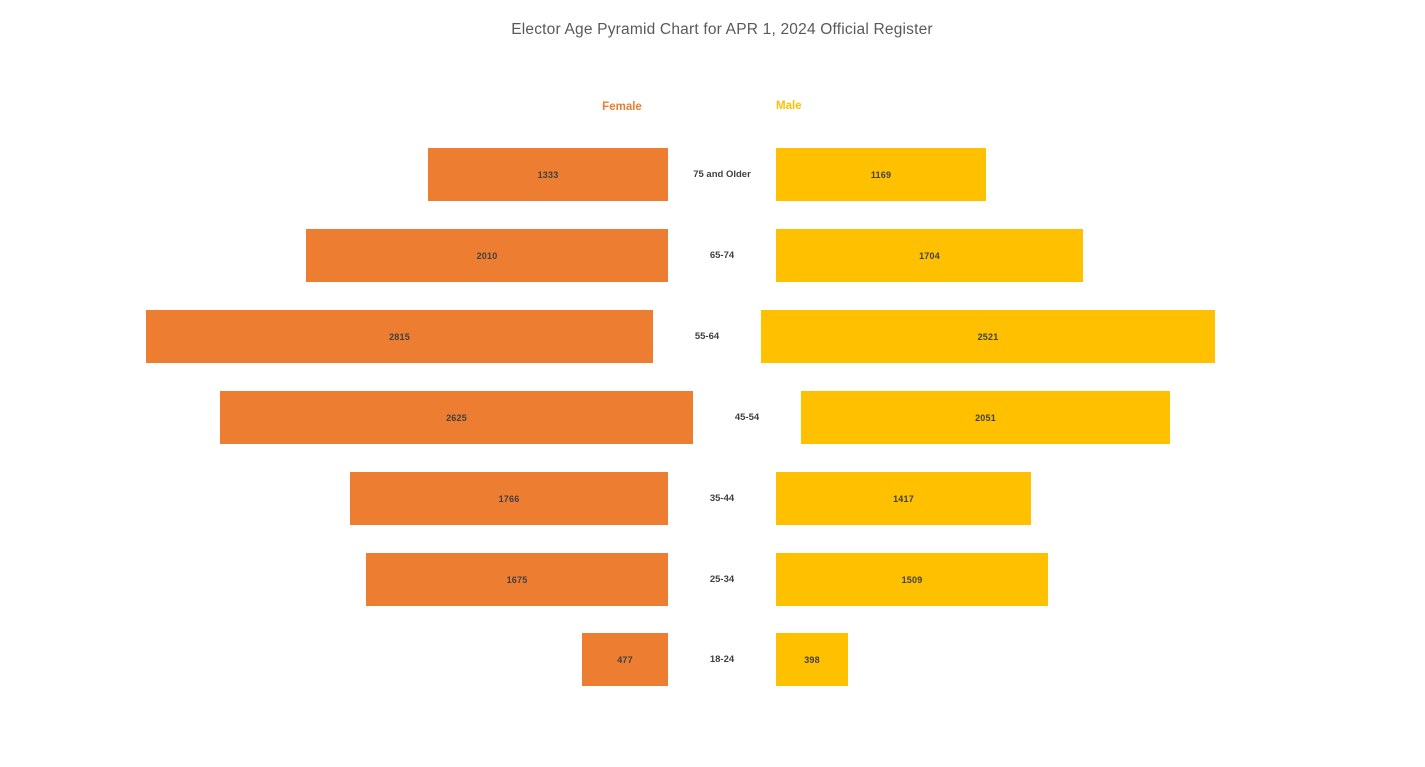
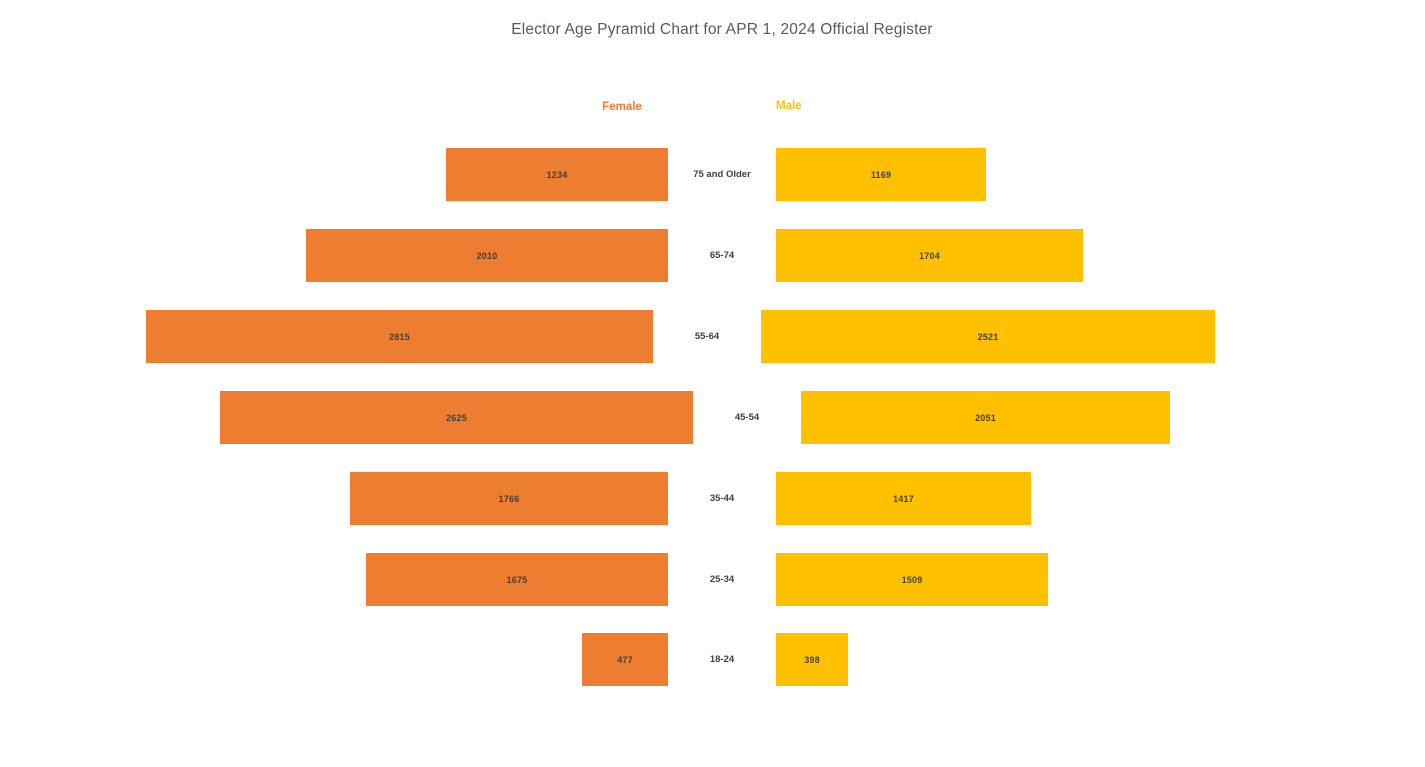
Female/75 and Older: 1333 -> 1234
